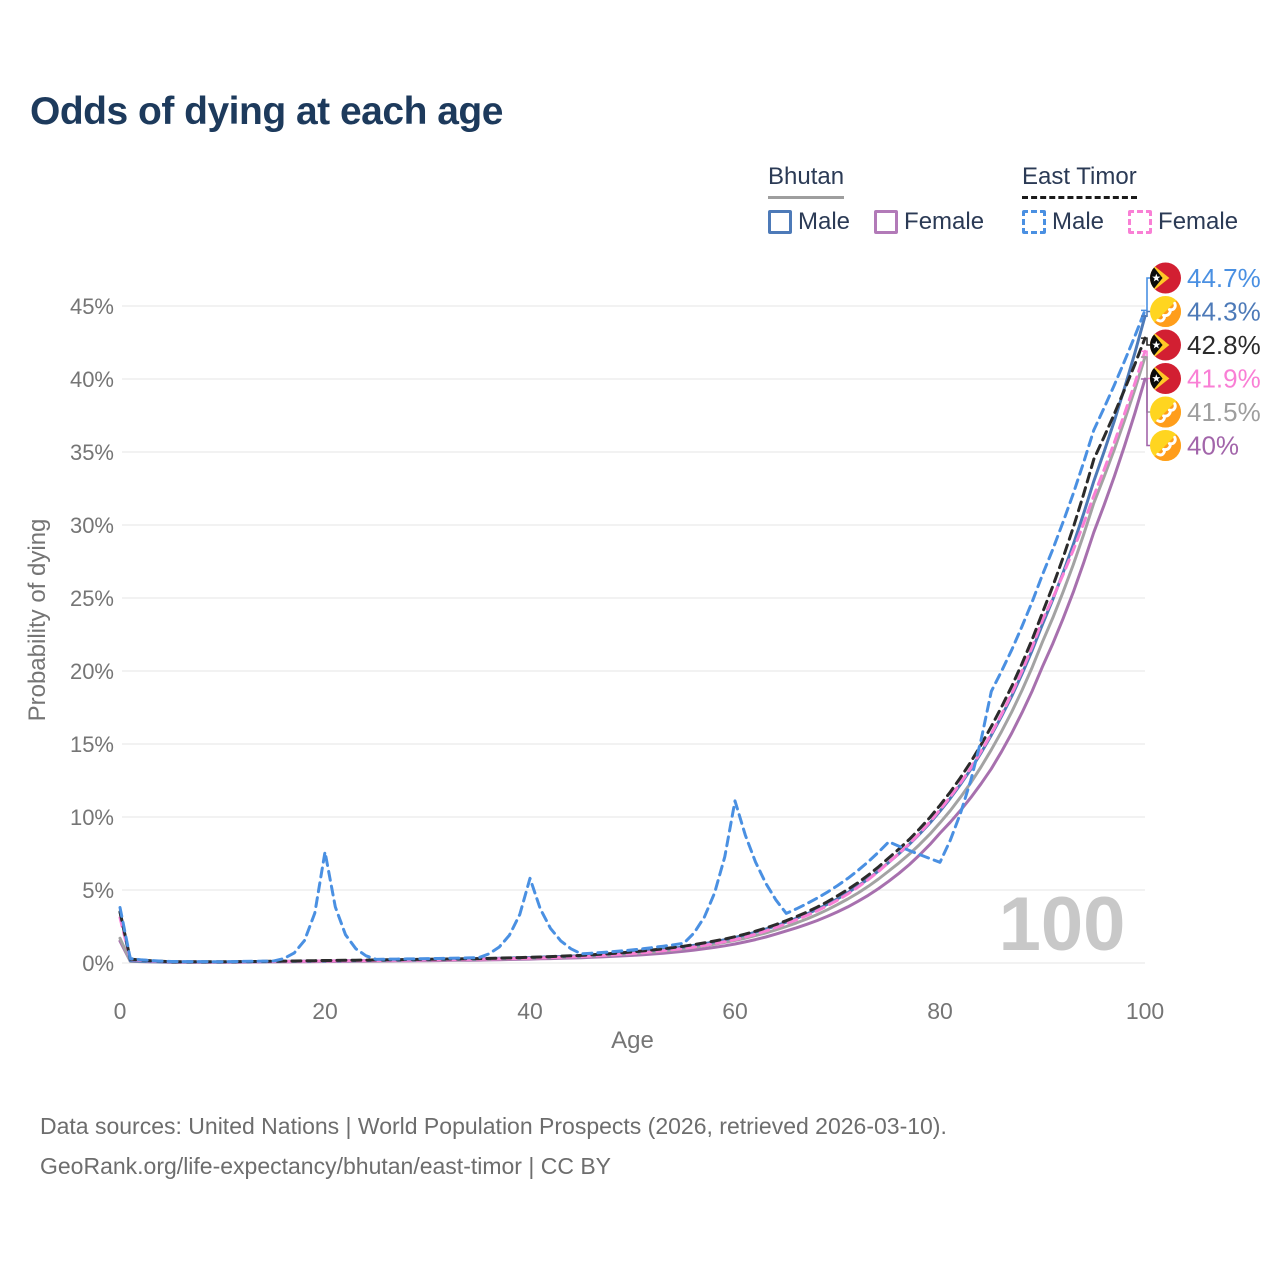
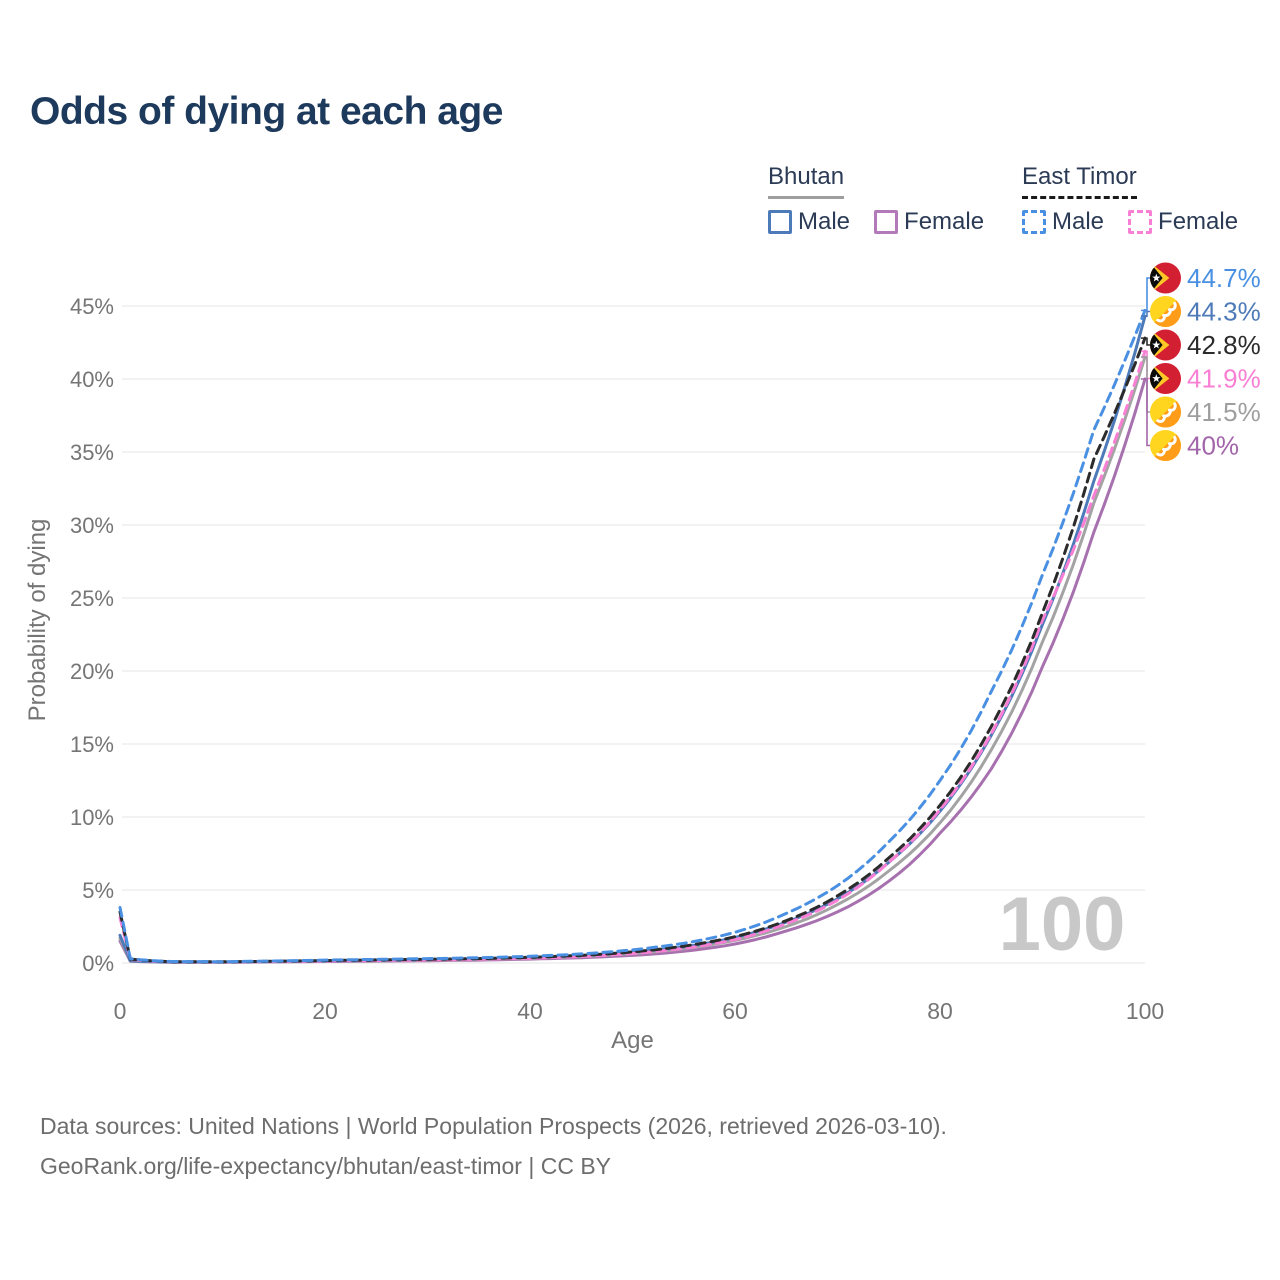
Bhutan Male/0: 3.5% -> 1.9%
East Timor Male/20: 7.6% -> 0.2%
East Timor Male/40: 5.8% -> 0.5%
East Timor Male/60: 11.1% -> 2.1%
East Timor Male/80: 6.9% -> 12.5%
